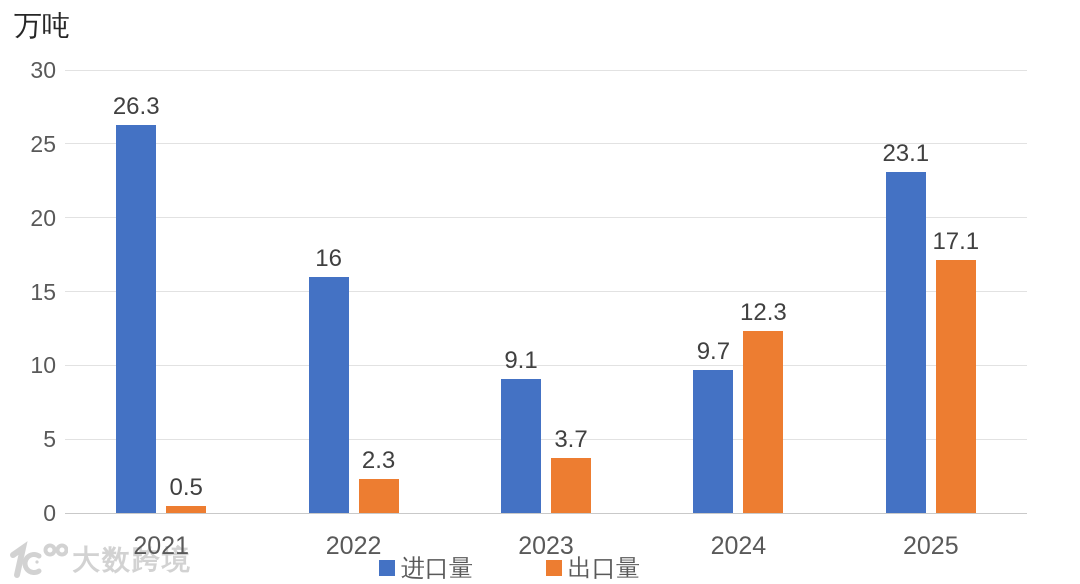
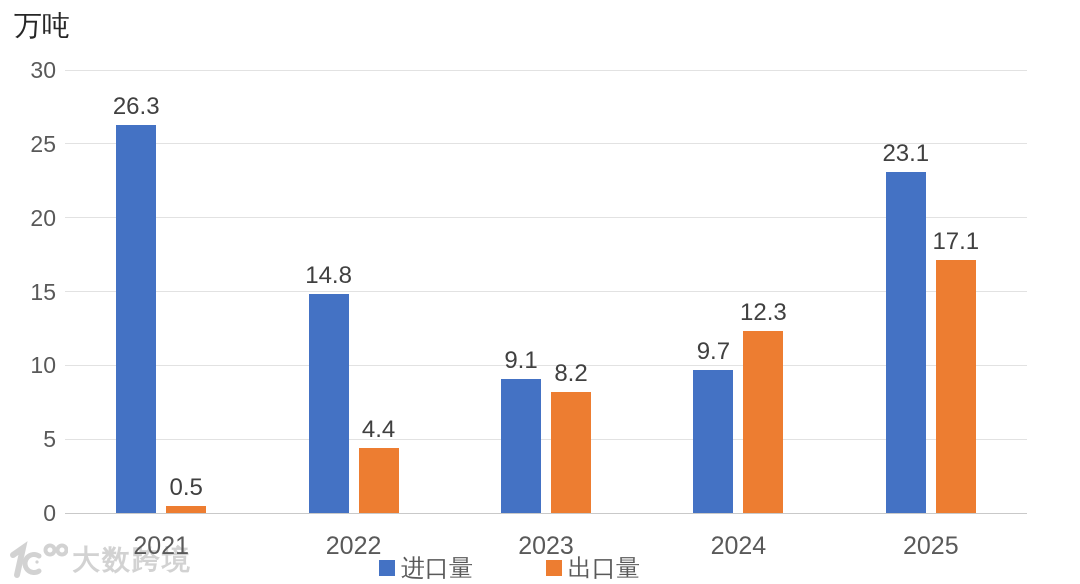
进口量/2022: 16 -> 14.8
出口量/2022: 2.3 -> 4.4
出口量/2023: 3.7 -> 8.2
